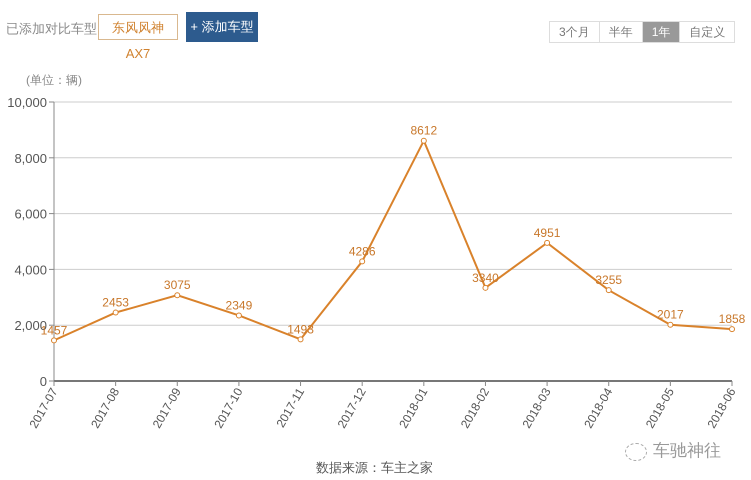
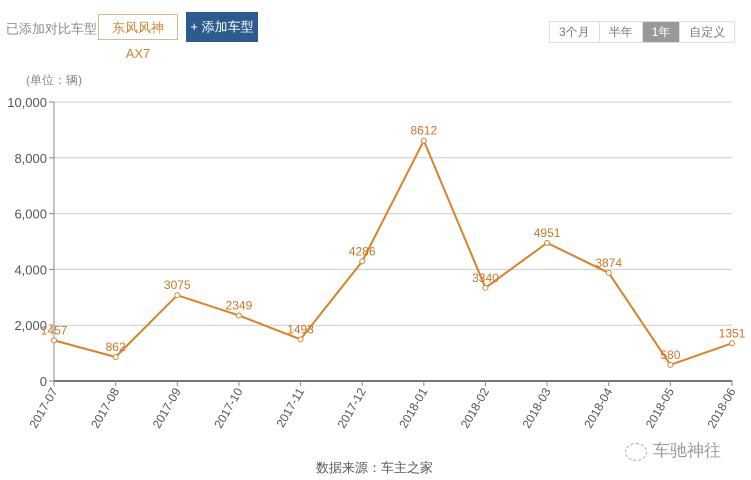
2017-08: 2453 -> 862
2018-04: 3255 -> 3874
2018-05: 2017 -> 580
2018-06: 1858 -> 1351
